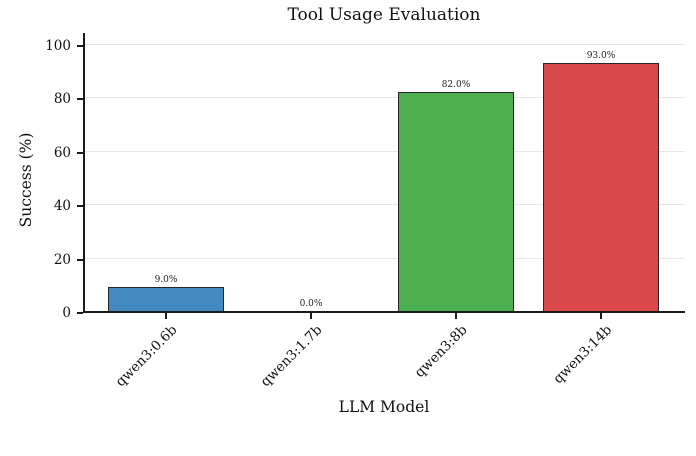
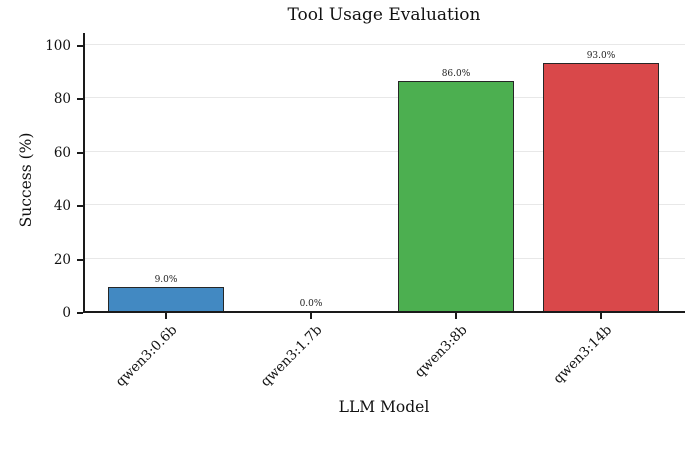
qwen3:8b: 82.0% -> 86.0%
